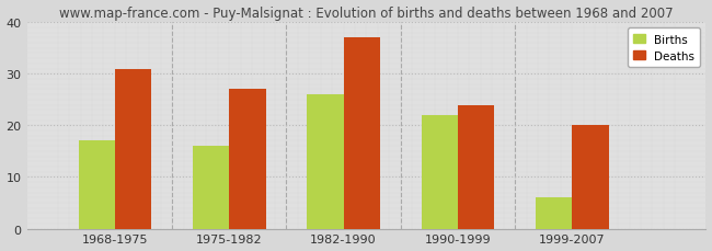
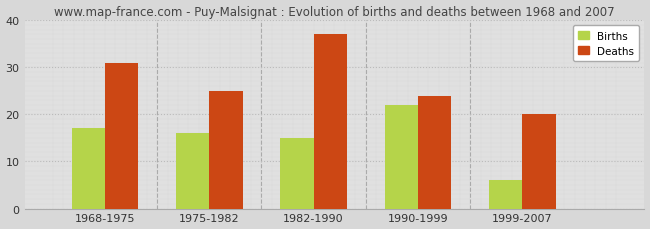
Deaths/1975-1982: 27 -> 25
Births/1982-1990: 26 -> 15
